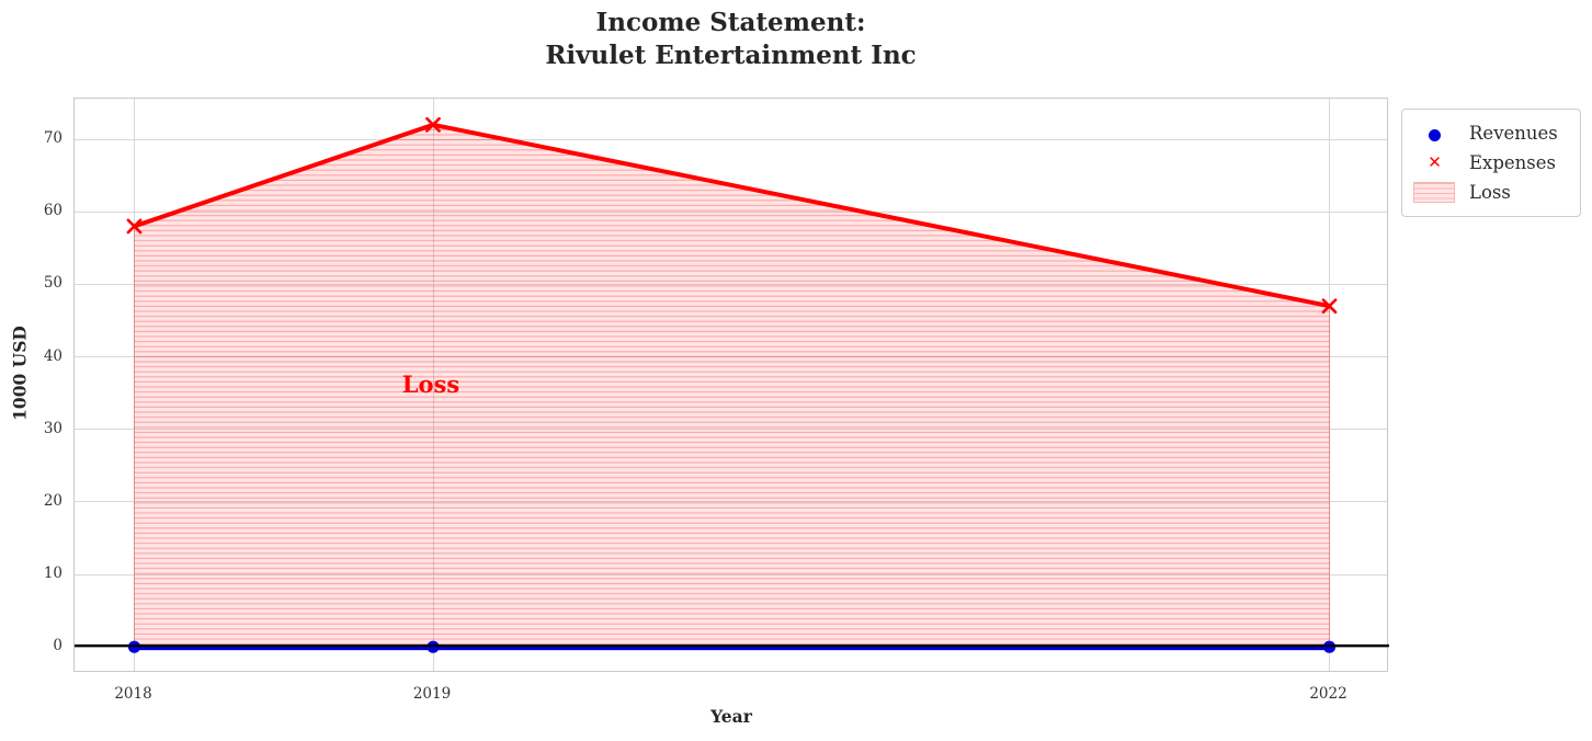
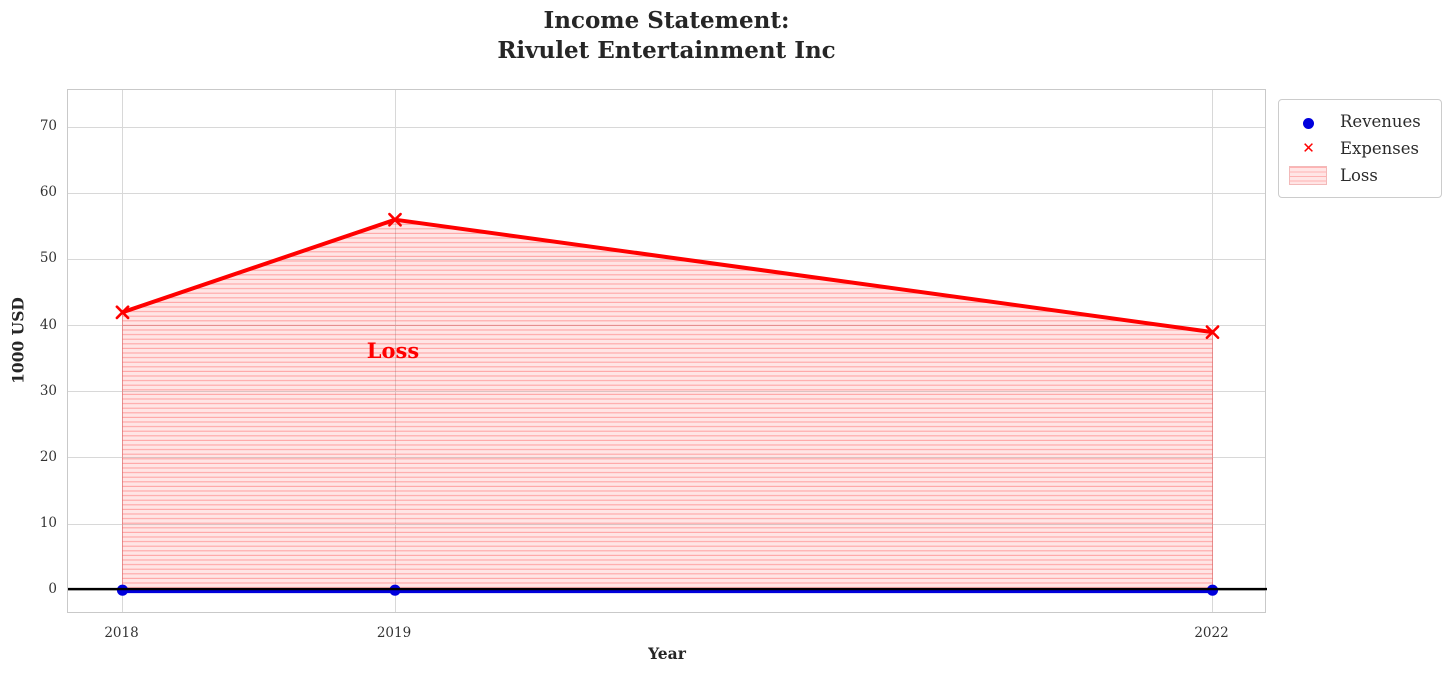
Expenses/2018: 58 -> 42
Expenses/2019: 72 -> 56
Expenses/2022: 47 -> 39
